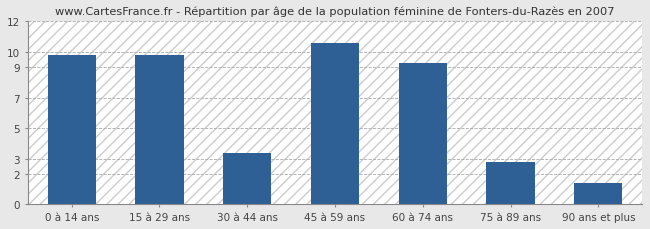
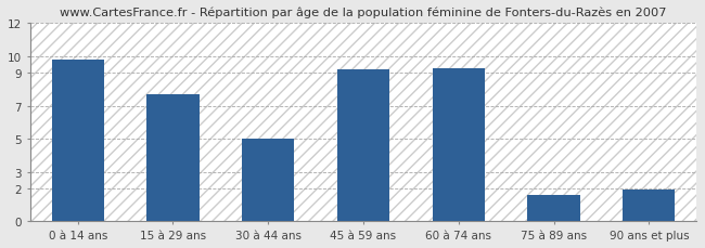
15 à 29 ans: 9.8 -> 7.7
30 à 44 ans: 3.4 -> 5.0
45 à 59 ans: 10.6 -> 9.2
75 à 89 ans: 2.8 -> 1.6
90 ans et plus: 1.4 -> 1.9
